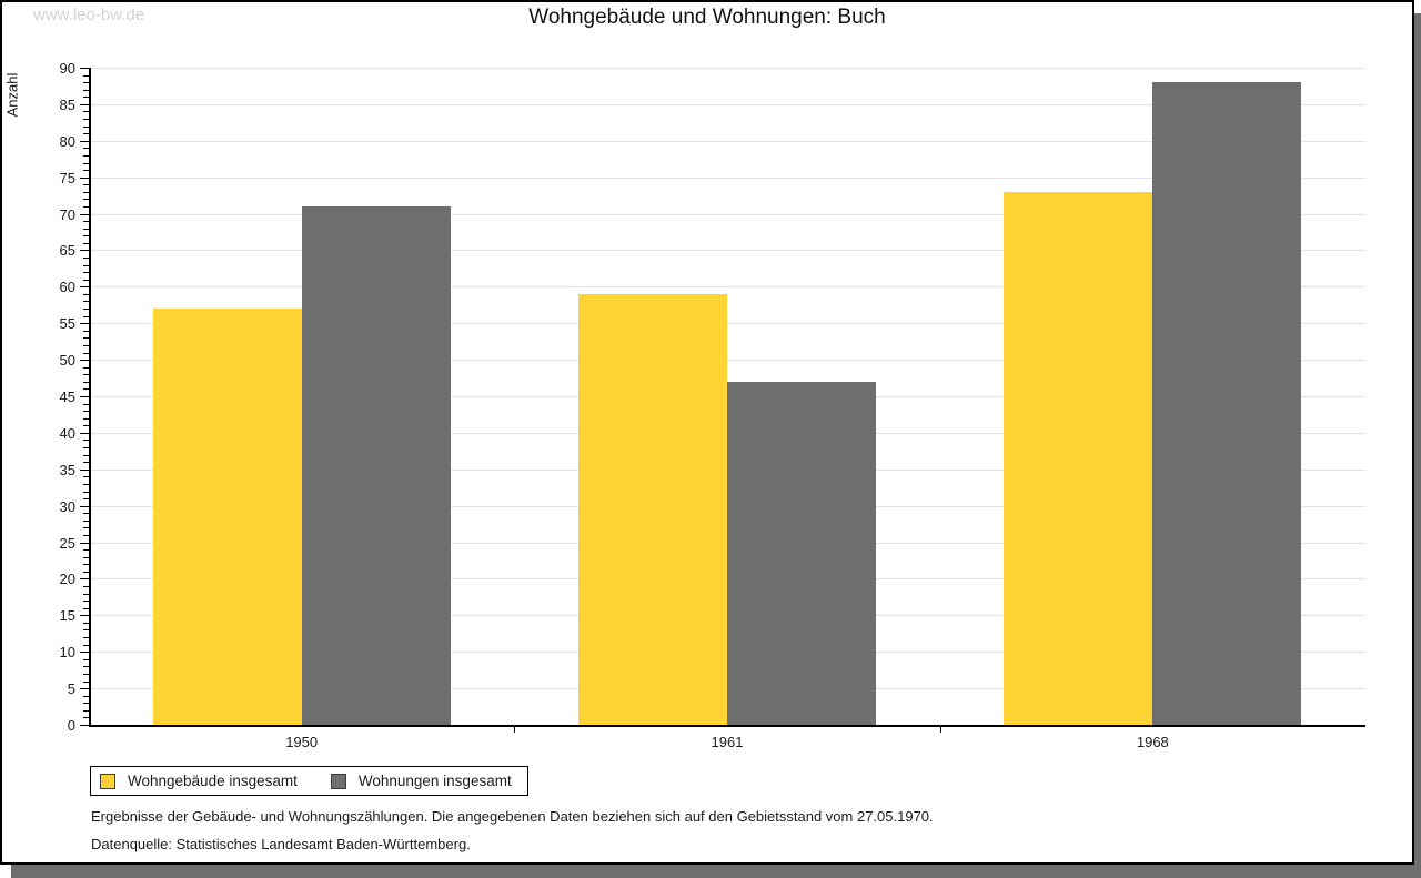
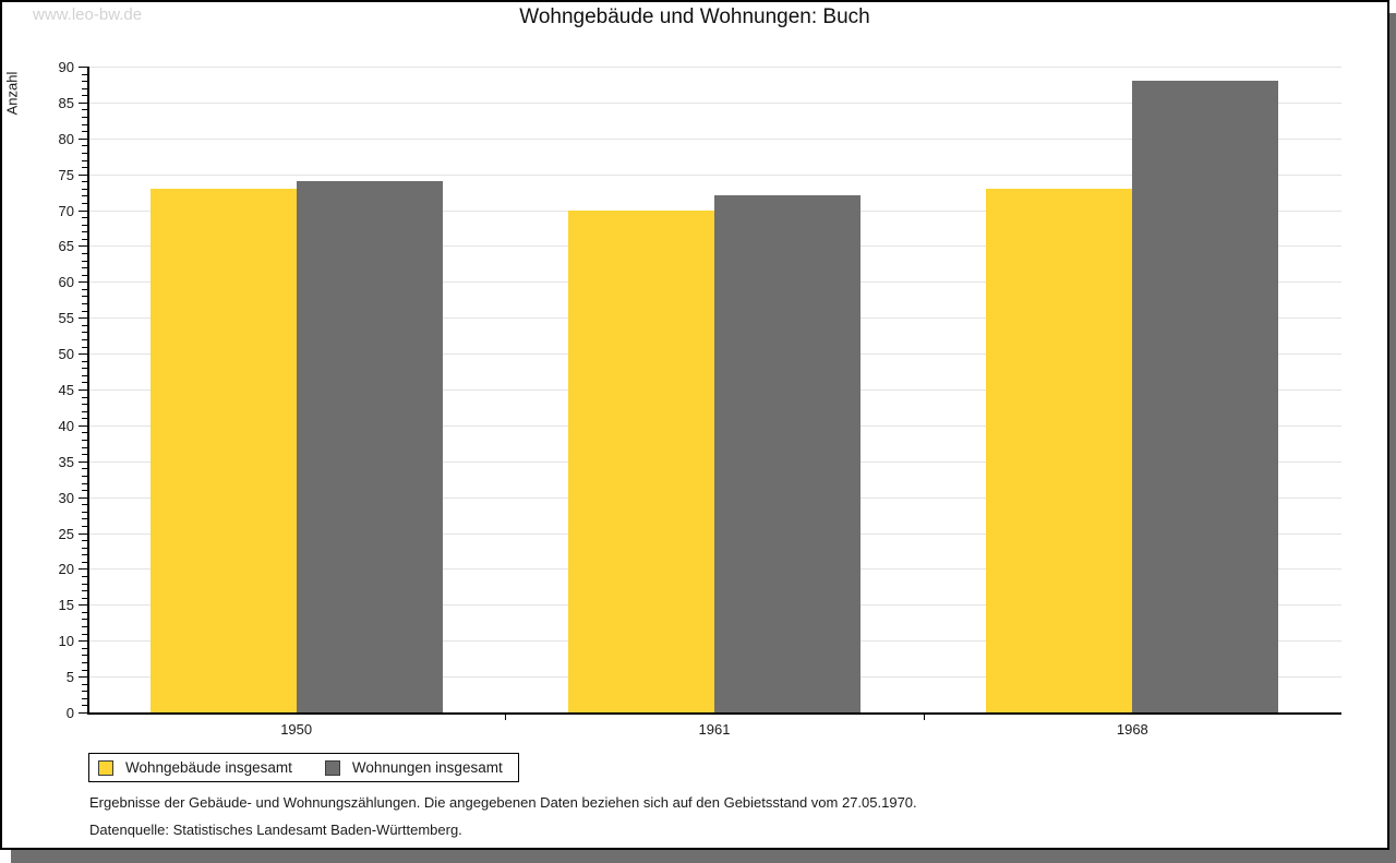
Wohngebäude insgesamt/1950: 57 -> 73
Wohnungen insgesamt/1950: 71 -> 74
Wohngebäude insgesamt/1961: 59 -> 70
Wohnungen insgesamt/1961: 47 -> 72
